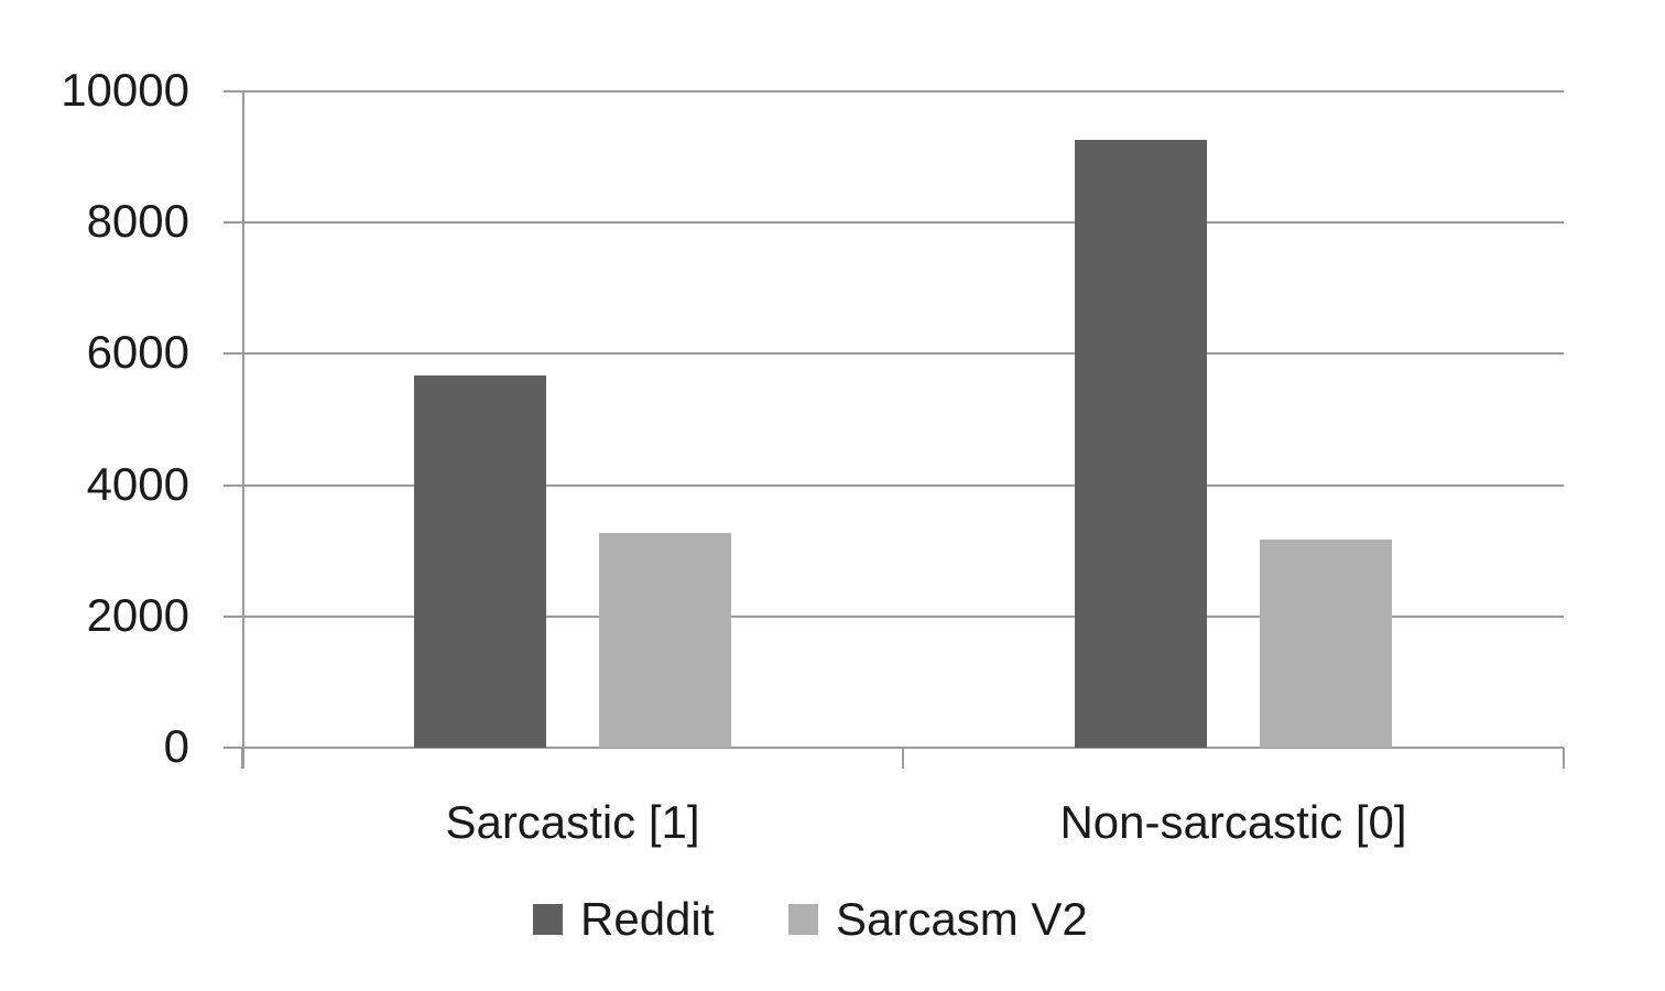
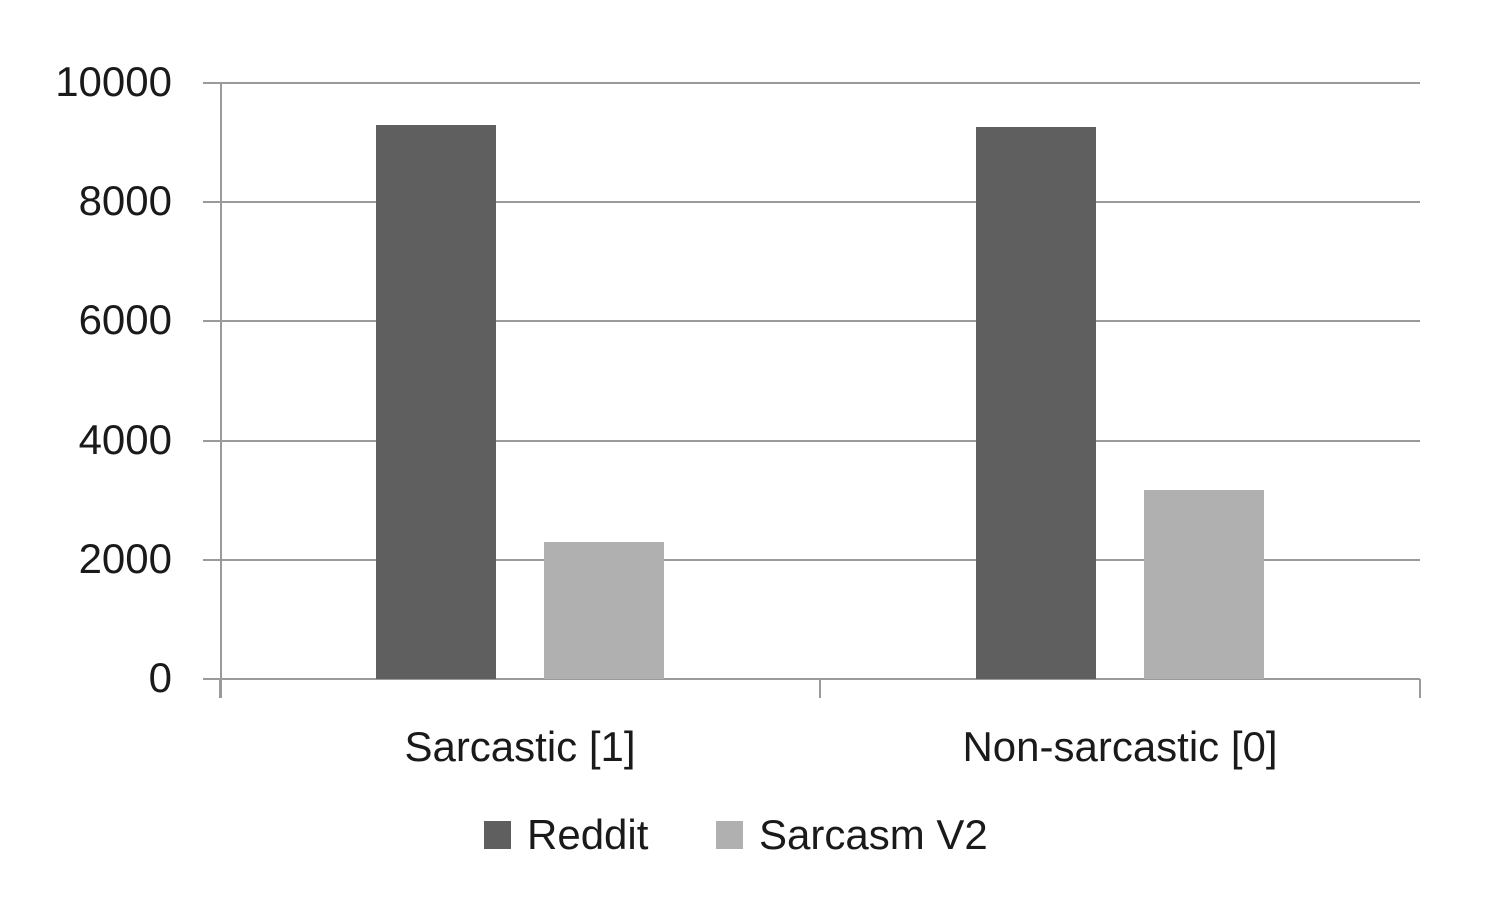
Reddit/Sarcastic [1]: 5700 -> 9300
Sarcasm V2/Sarcastic [1]: 3300 -> 2300
